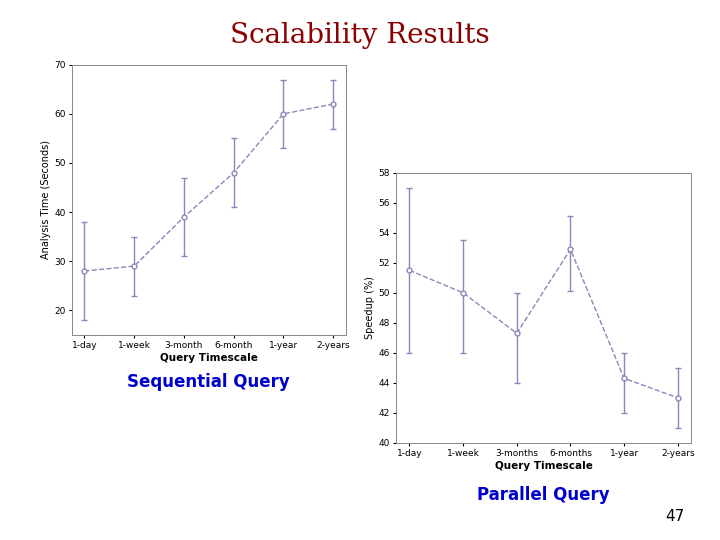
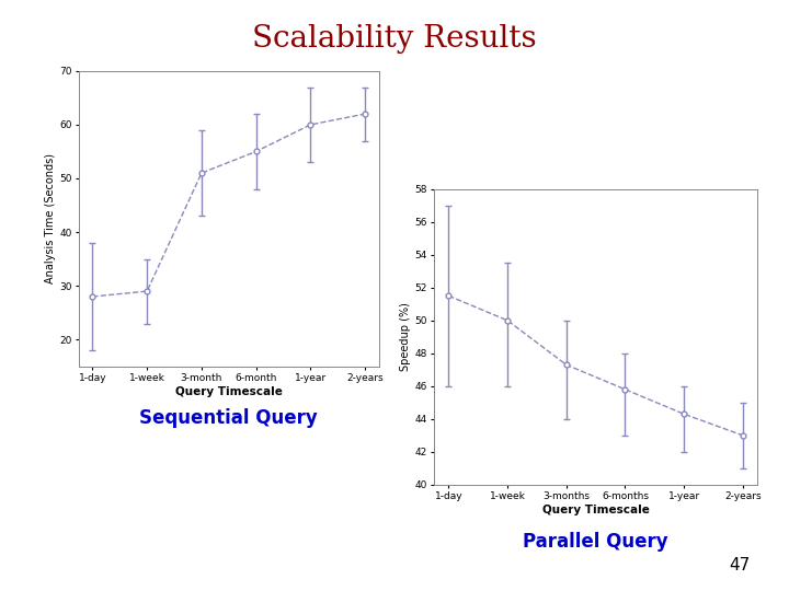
3-month: 39 -> 51
6-month: 48 -> 55
6-months: 52.9 -> 45.8
